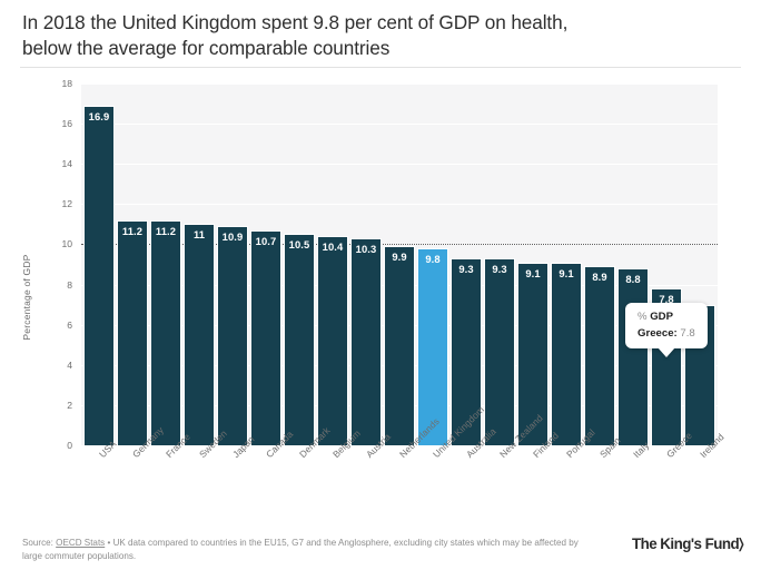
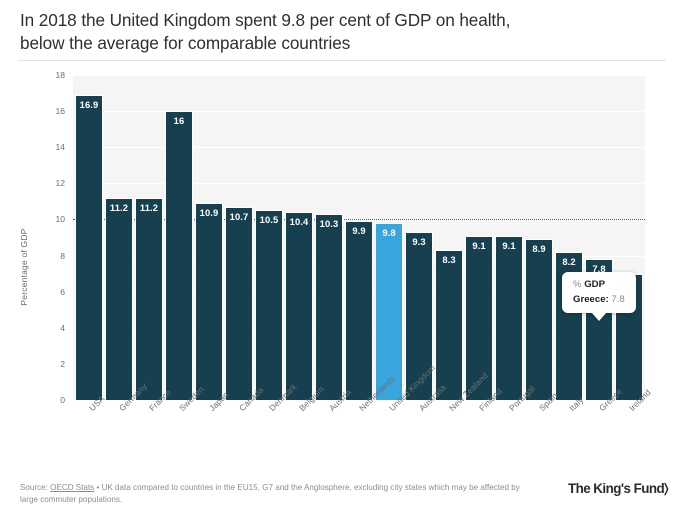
Sweden: 11 -> 16
New Zealand: 9.3 -> 8.3
Italy: 8.8 -> 8.2
